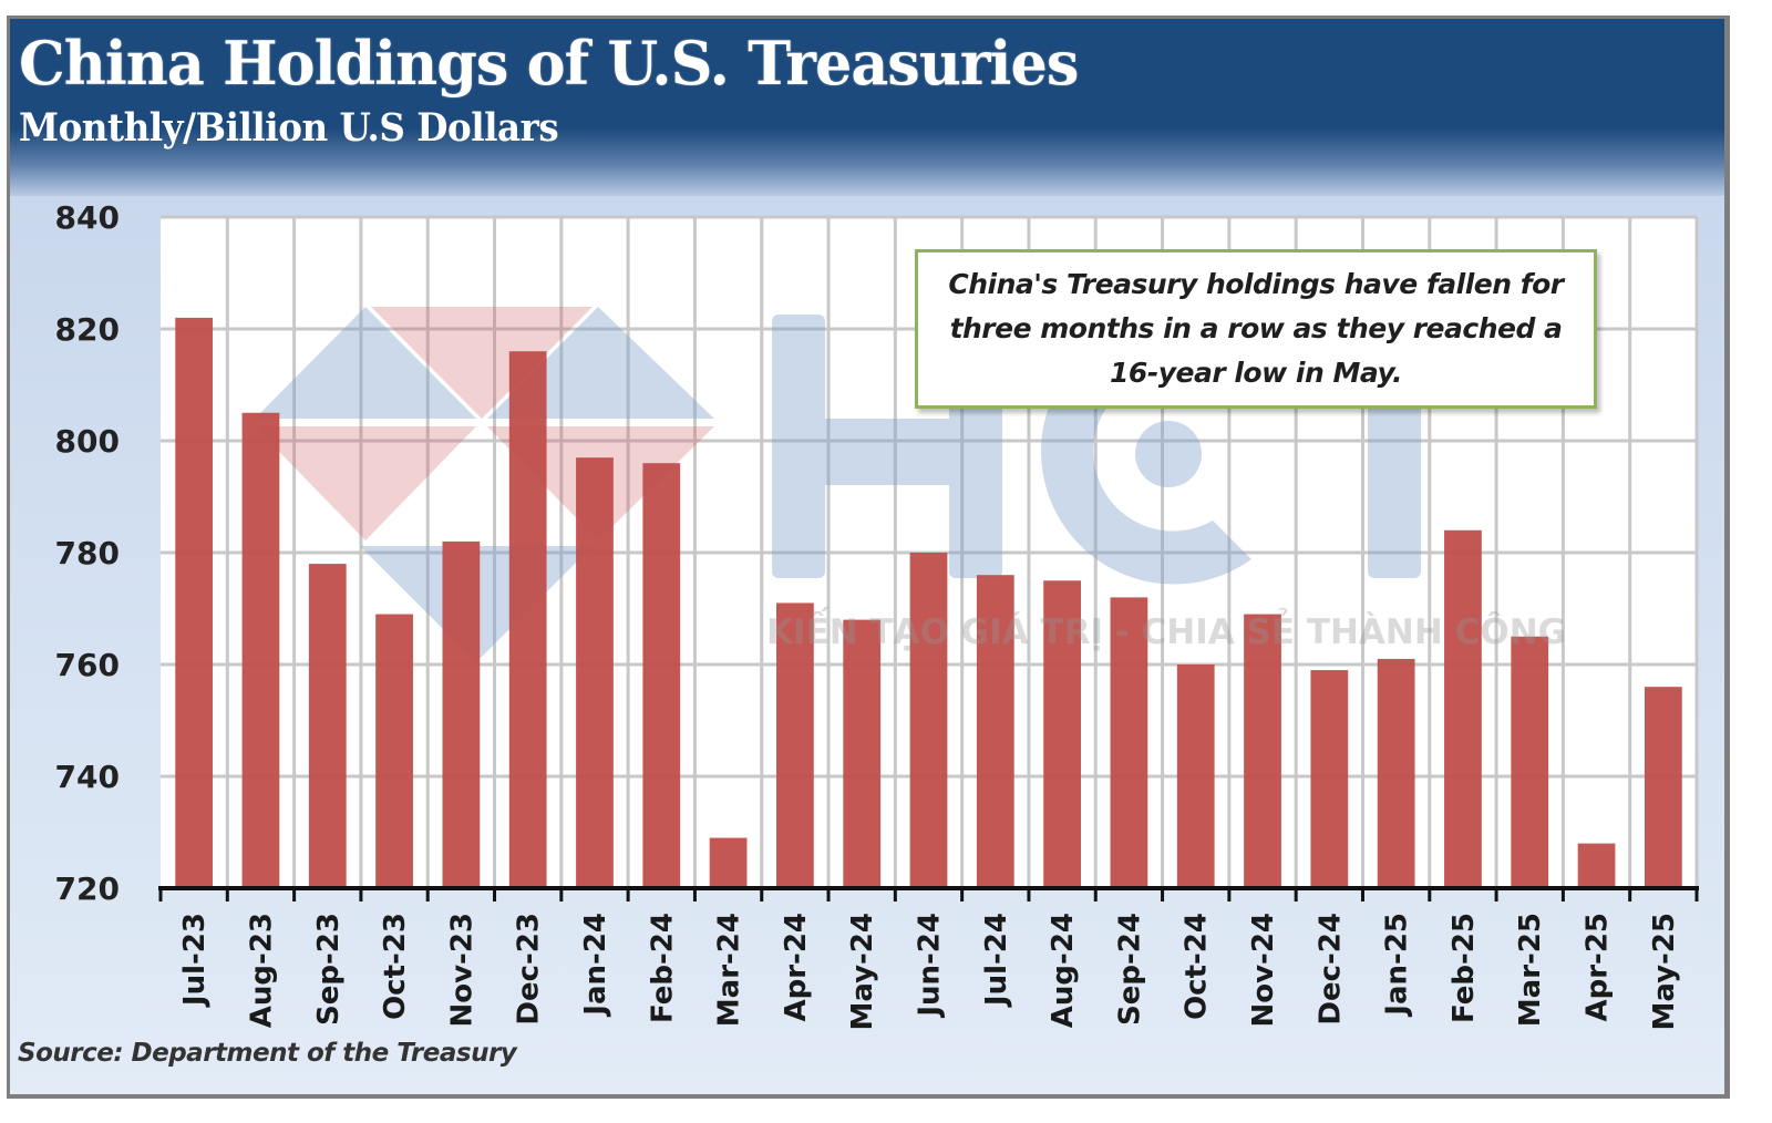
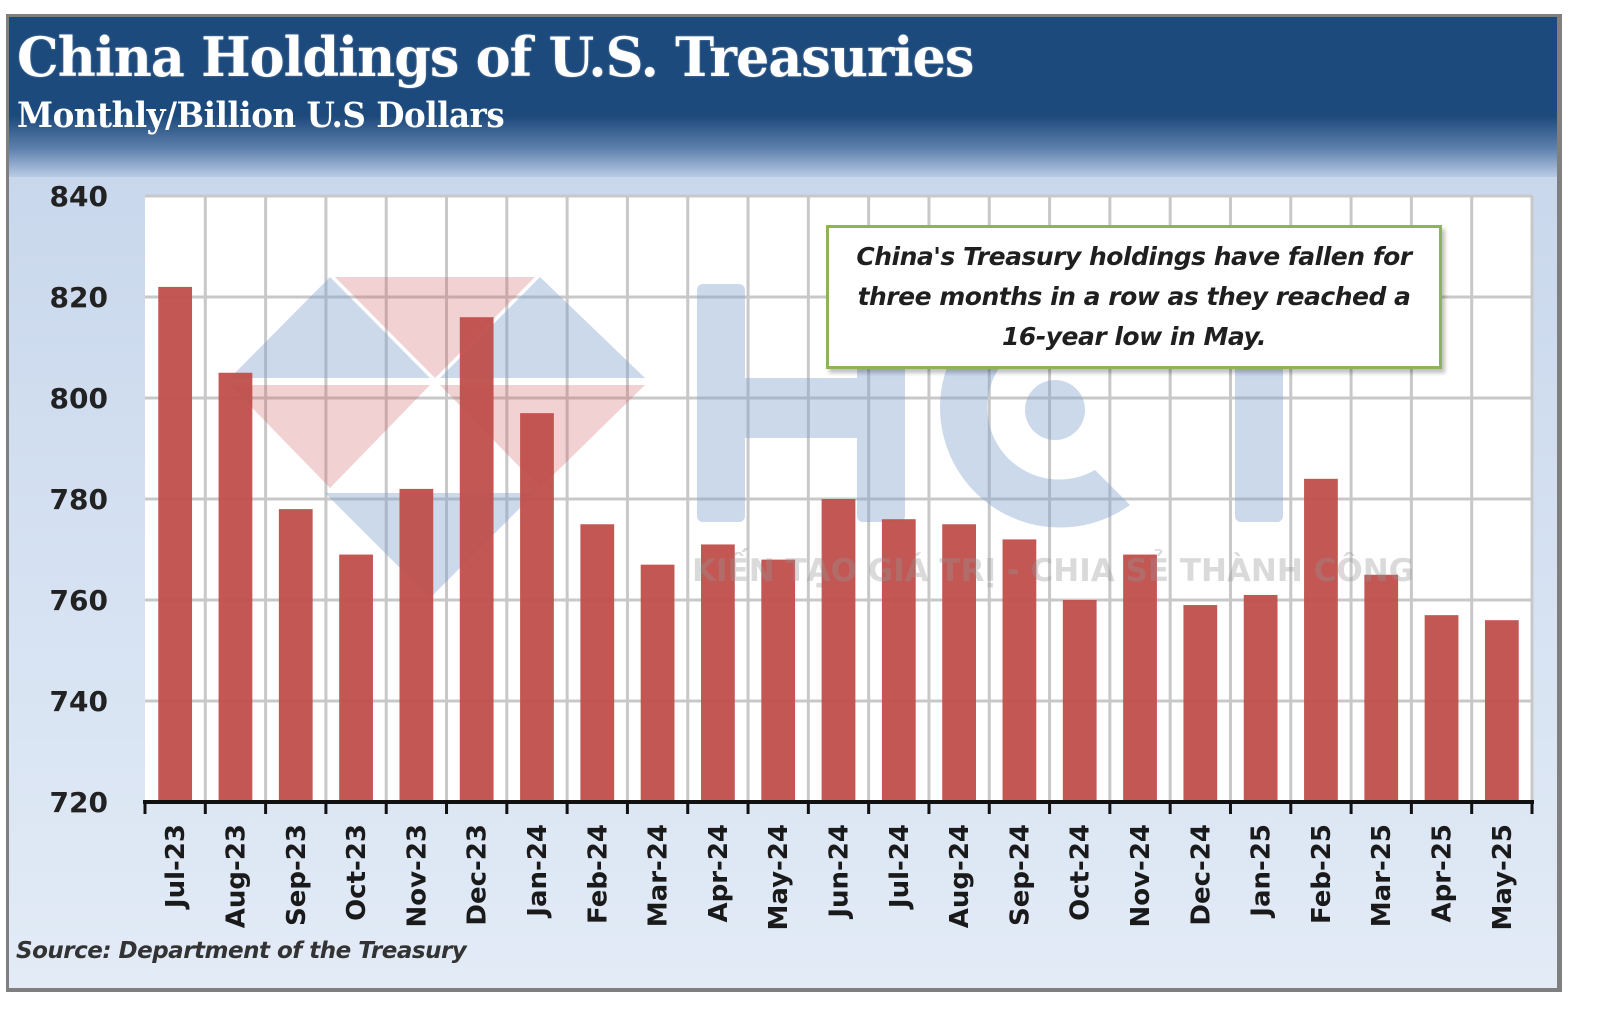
Feb-24: 796 -> 775
Mar-24: 729 -> 767
Apr-25: 728 -> 757
